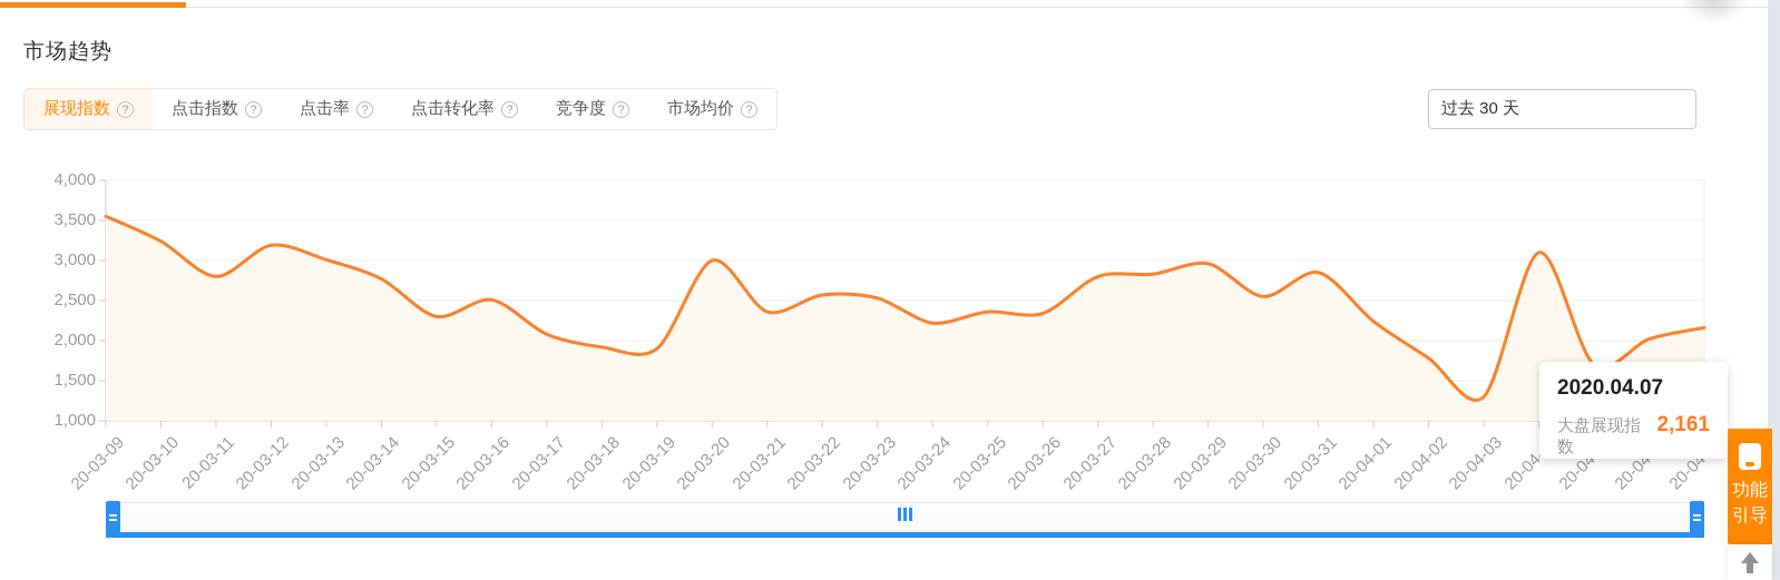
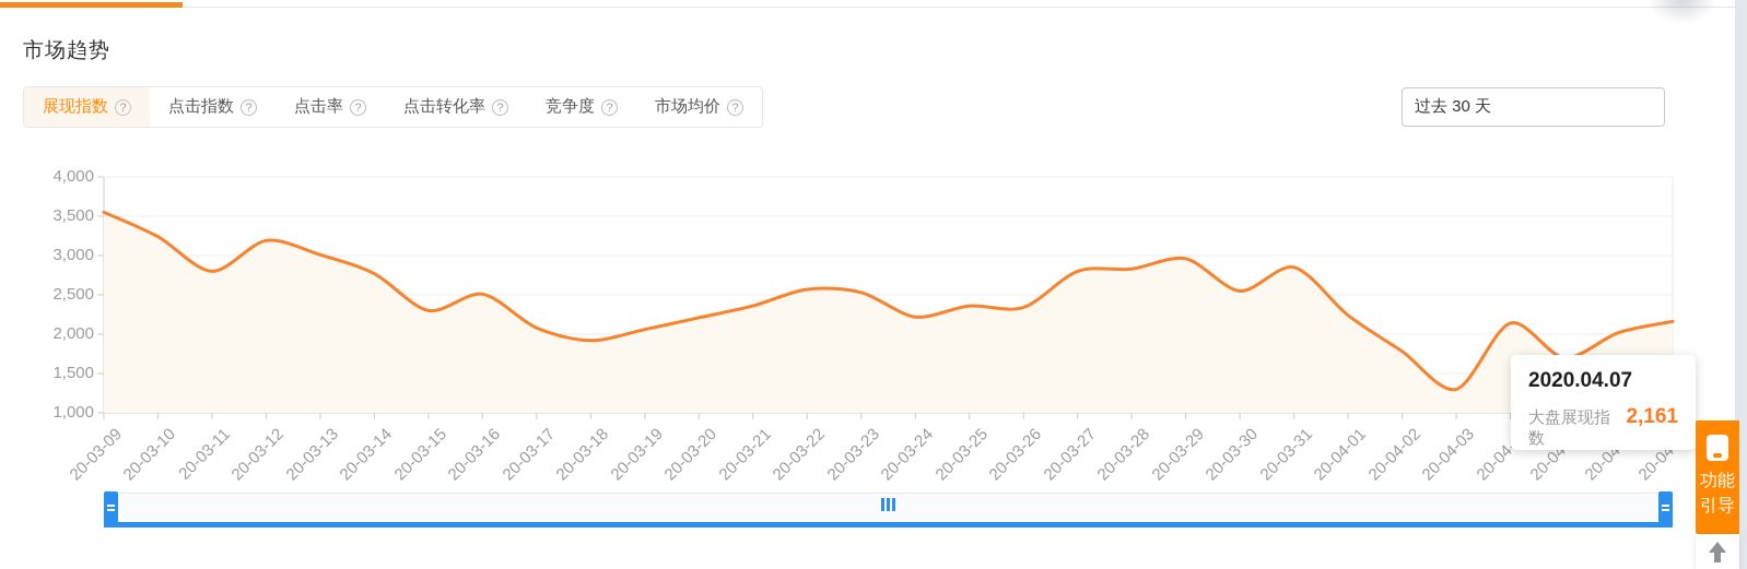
20-03-19: 1900 -> 2100
20-03-20: 3000 -> 2200
20-04-04: 3100 -> 2100
